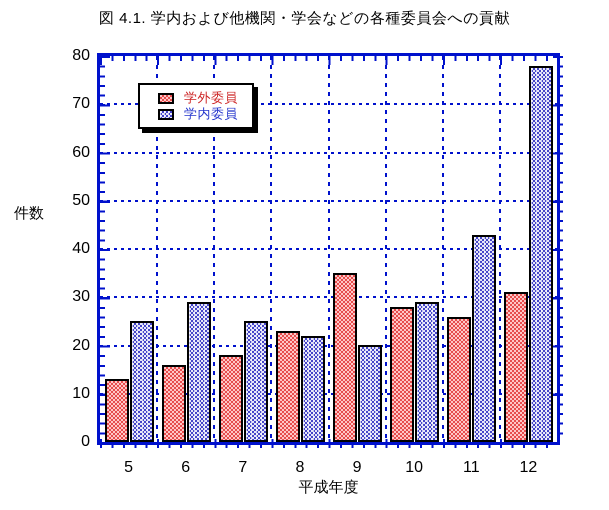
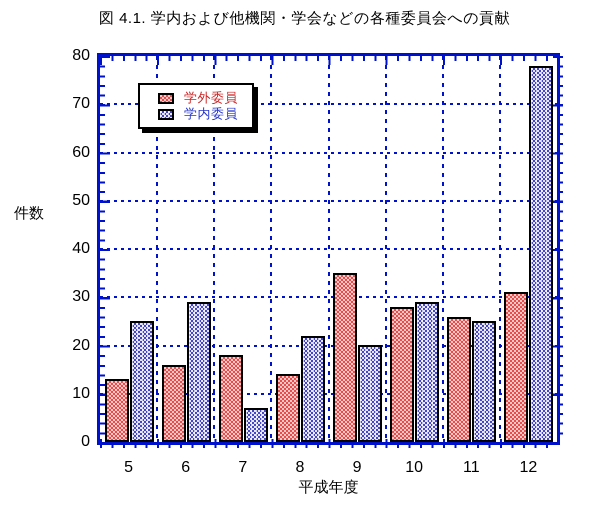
学内委員/7: 25 -> 7
学外委員/8: 23 -> 14
学内委員/11: 43 -> 25
